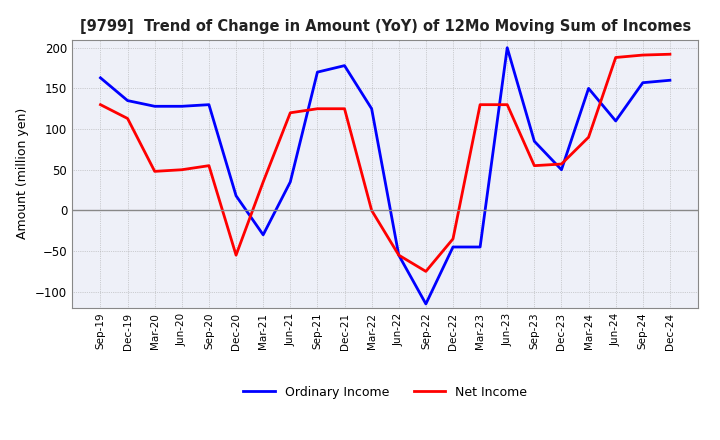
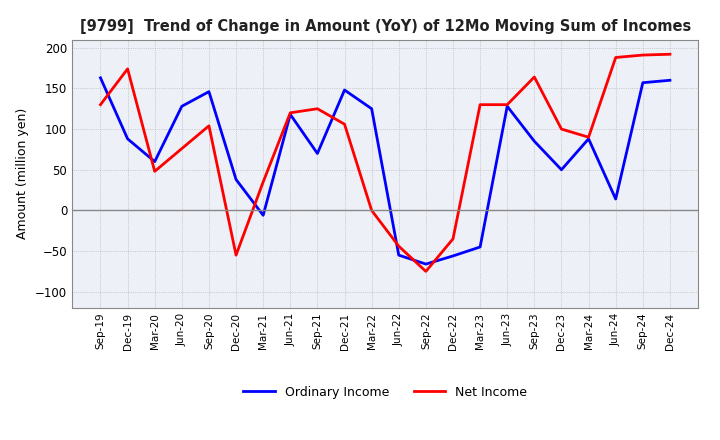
Ordinary Income/Dec-19: 135 -> 88
Net Income/Dec-19: 113 -> 174
Ordinary Income/Mar-20: 128 -> 60
Net Income/Jun-20: 50 -> 76
Ordinary Income/Sep-20: 130 -> 146
Net Income/Sep-20: 55 -> 104
Ordinary Income/Dec-20: 18 -> 38
Ordinary Income/Mar-21: -30 -> -6
Ordinary Income/Jun-21: 35 -> 118
Ordinary Income/Sep-21: 170 -> 70
Ordinary Income/Dec-21: 178 -> 148
Net Income/Dec-21: 125 -> 106
Net Income/Jun-22: -55 -> -44
Ordinary Income/Sep-22: -115 -> -66
Ordinary Income/Dec-22: -45 -> -56
Ordinary Income/Jun-23: 200 -> 128
Net Income/Sep-23: 55 -> 164
Net Income/Dec-23: 57 -> 100
Ordinary Income/Mar-24: 150 -> 88
Ordinary Income/Jun-24: 110 -> 14
